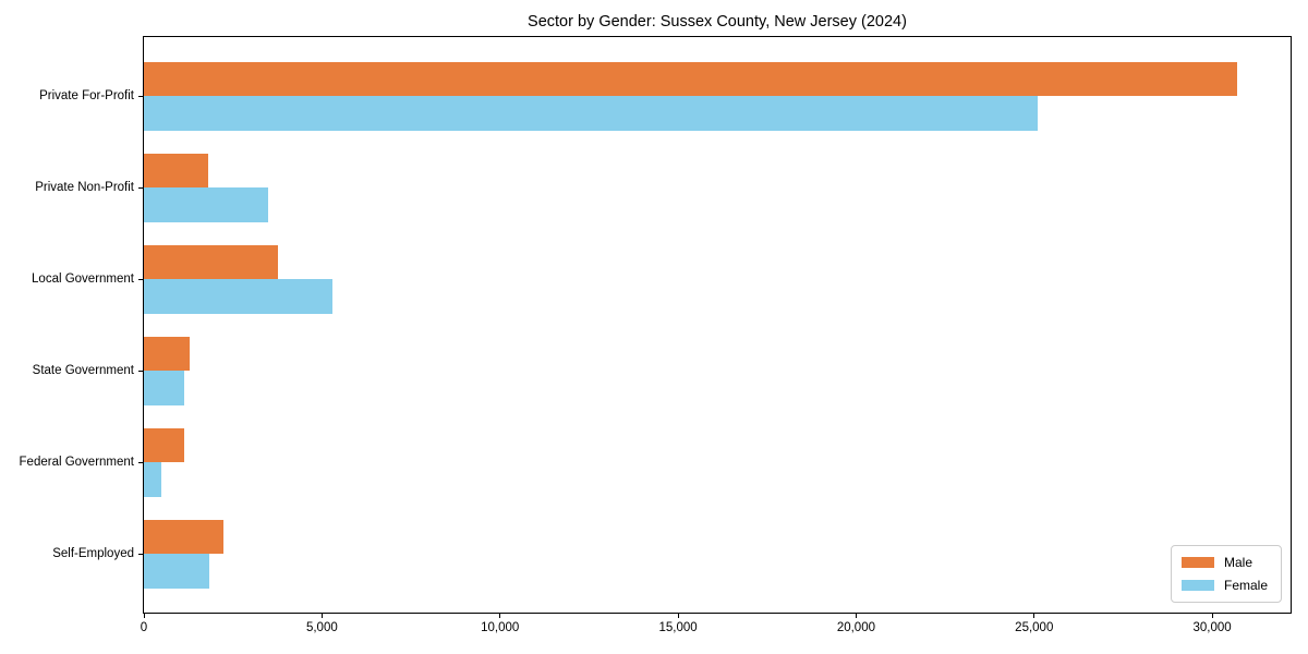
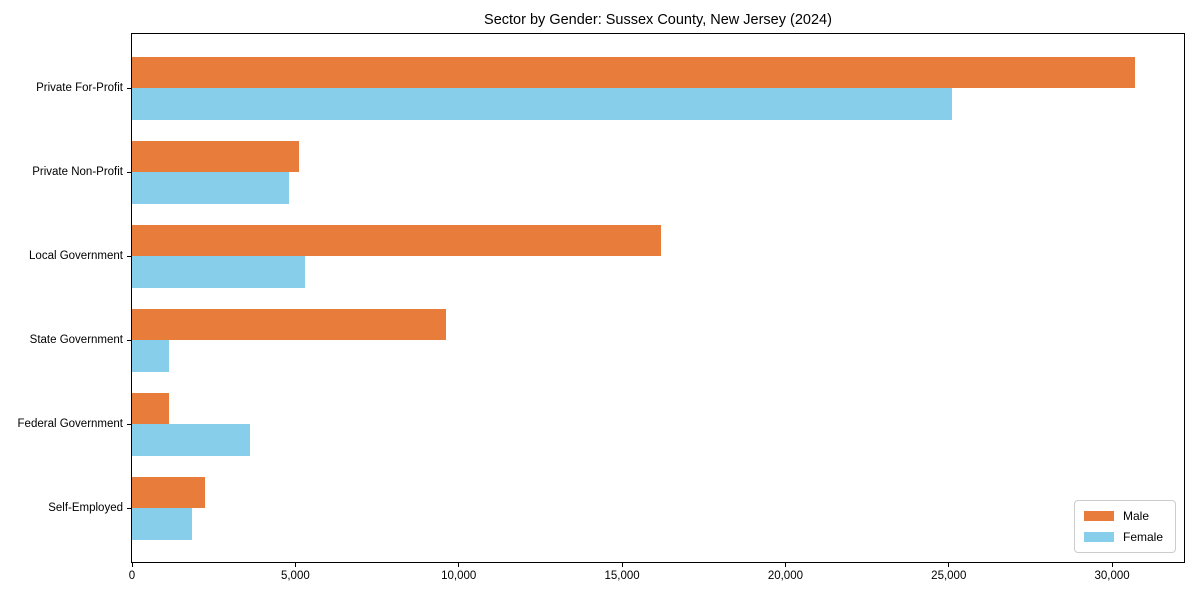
Male/Private Non-Profit: 1800 -> 5100
Female/Private Non-Profit: 3500 -> 4800
Male/Local Government: 3800 -> 16200
Male/State Government: 1300 -> 9600
Female/Federal Government: 500 -> 3600
